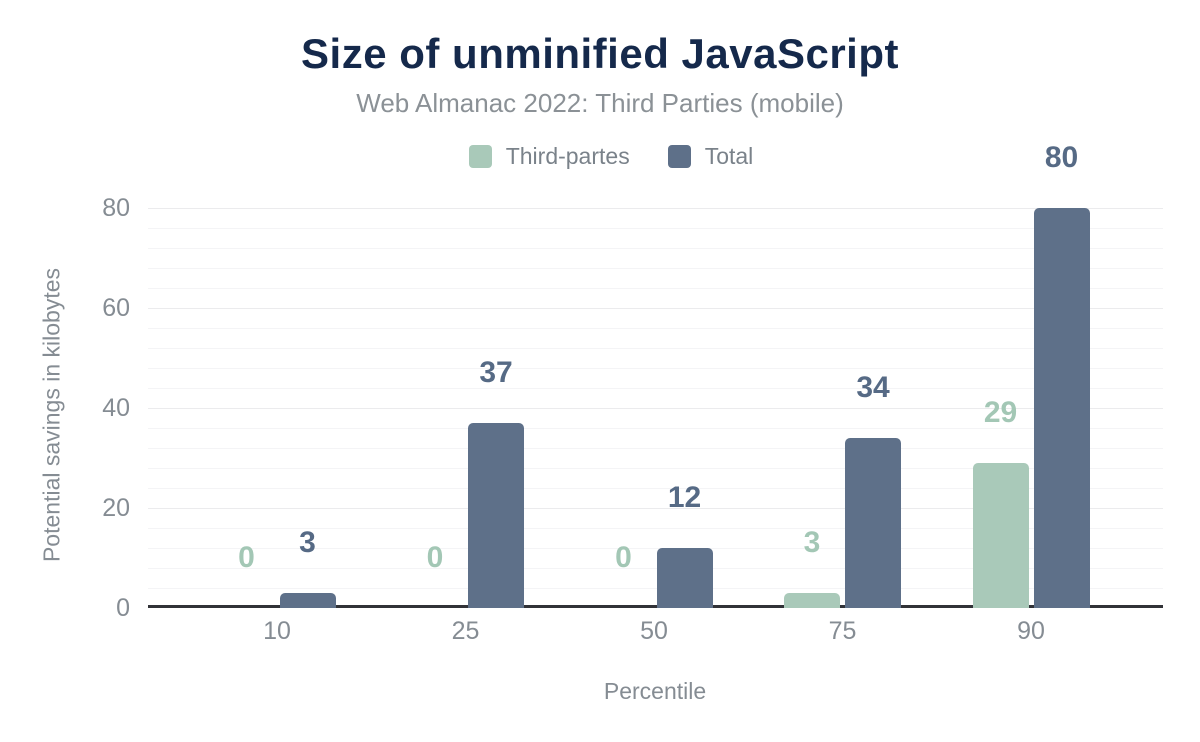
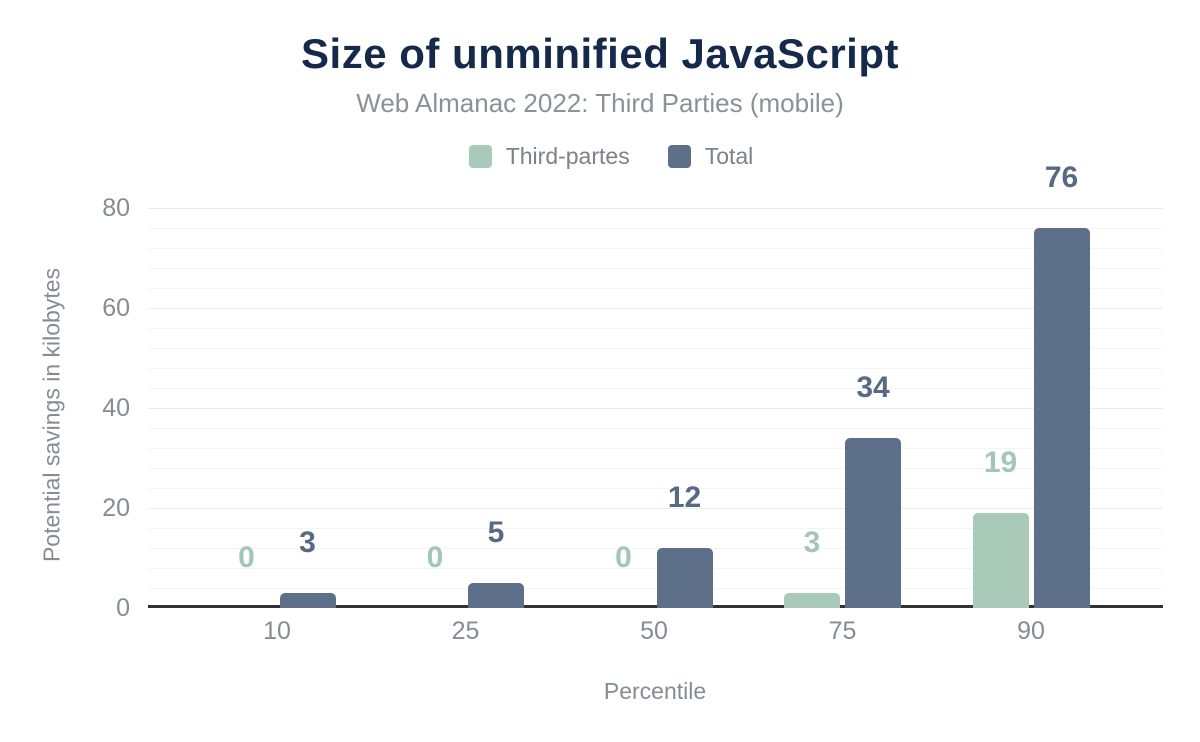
Total/25: 37 -> 5
Third-partes/90: 29 -> 19
Total/90: 80 -> 76
